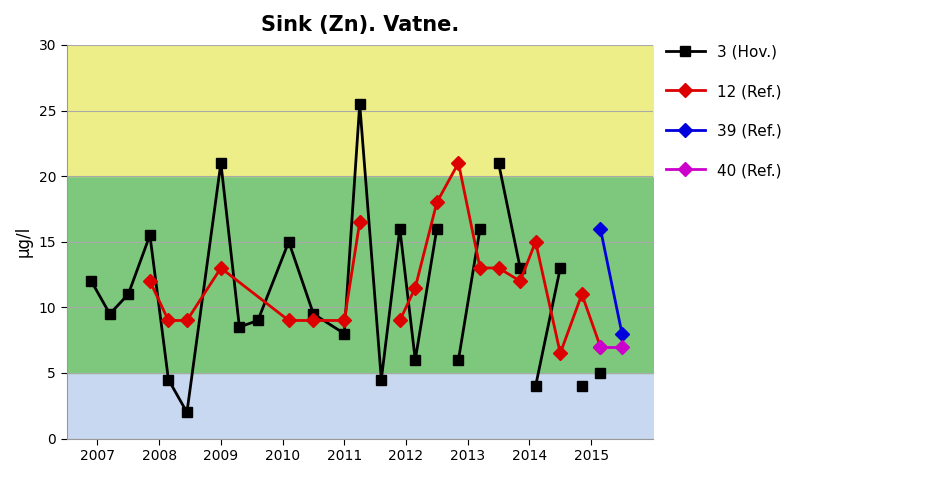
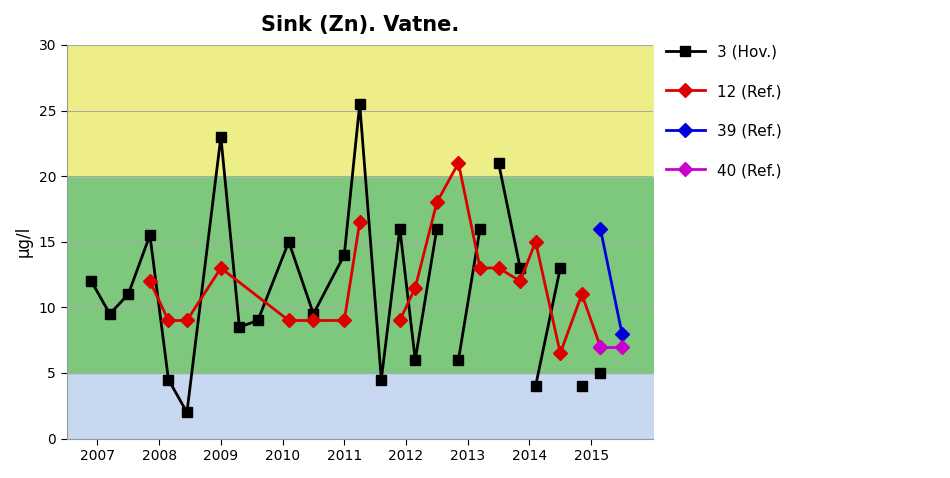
3 (Hov.)/2009: 21.0 -> 23.0
3 (Hov.)/2011: 8.0 -> 14.0
